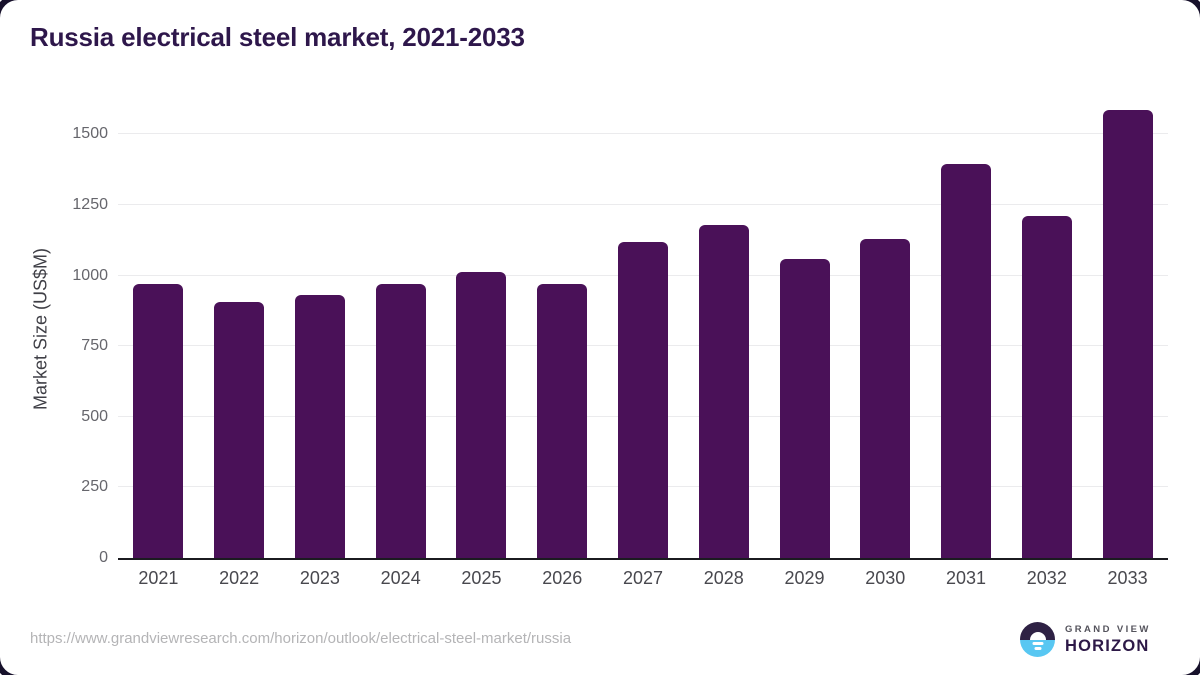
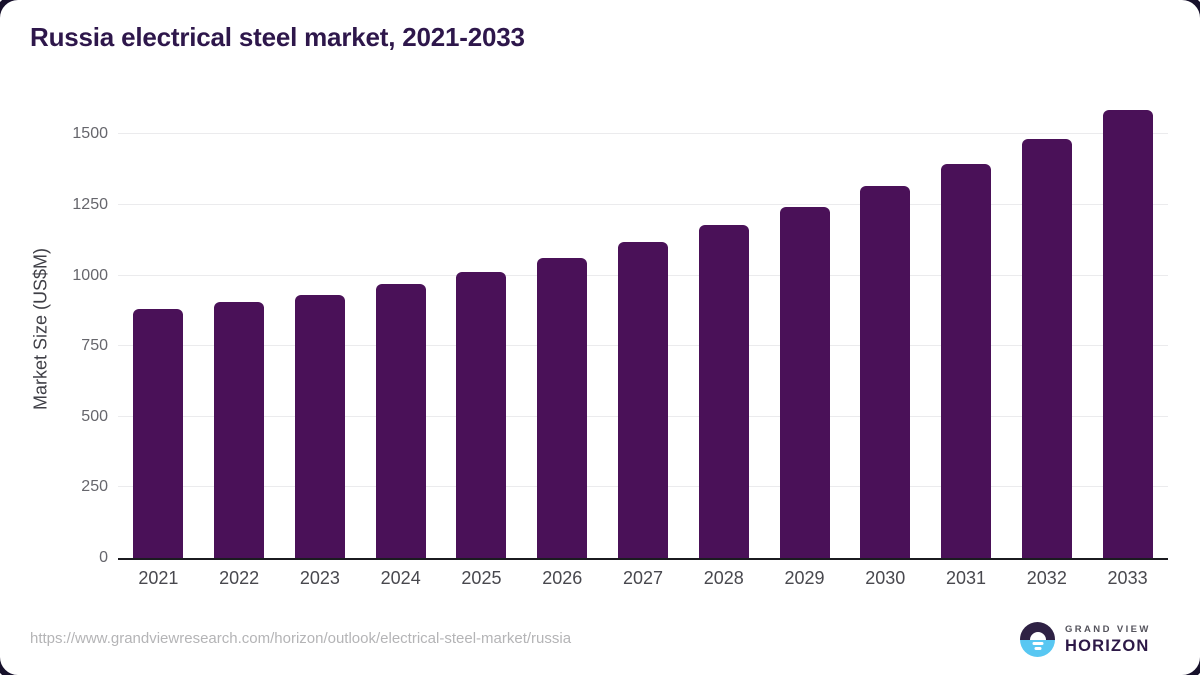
2021: 970 -> 880
2026: 970 -> 1060
2029: 1060 -> 1240
2030: 1130 -> 1320
2032: 1210 -> 1480
